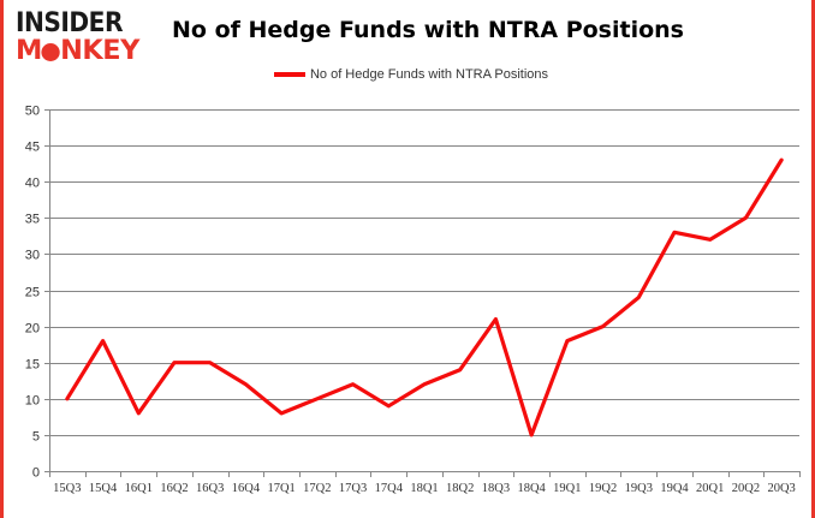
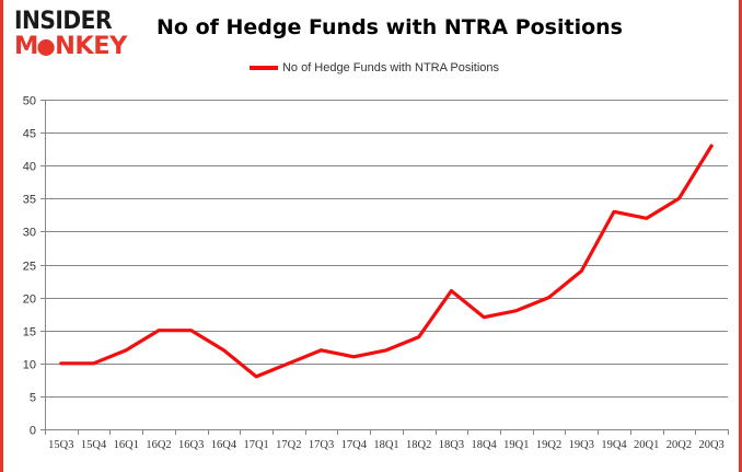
15Q4: 18 -> 10
16Q1: 8 -> 12
17Q4: 9 -> 11
18Q4: 5 -> 17
